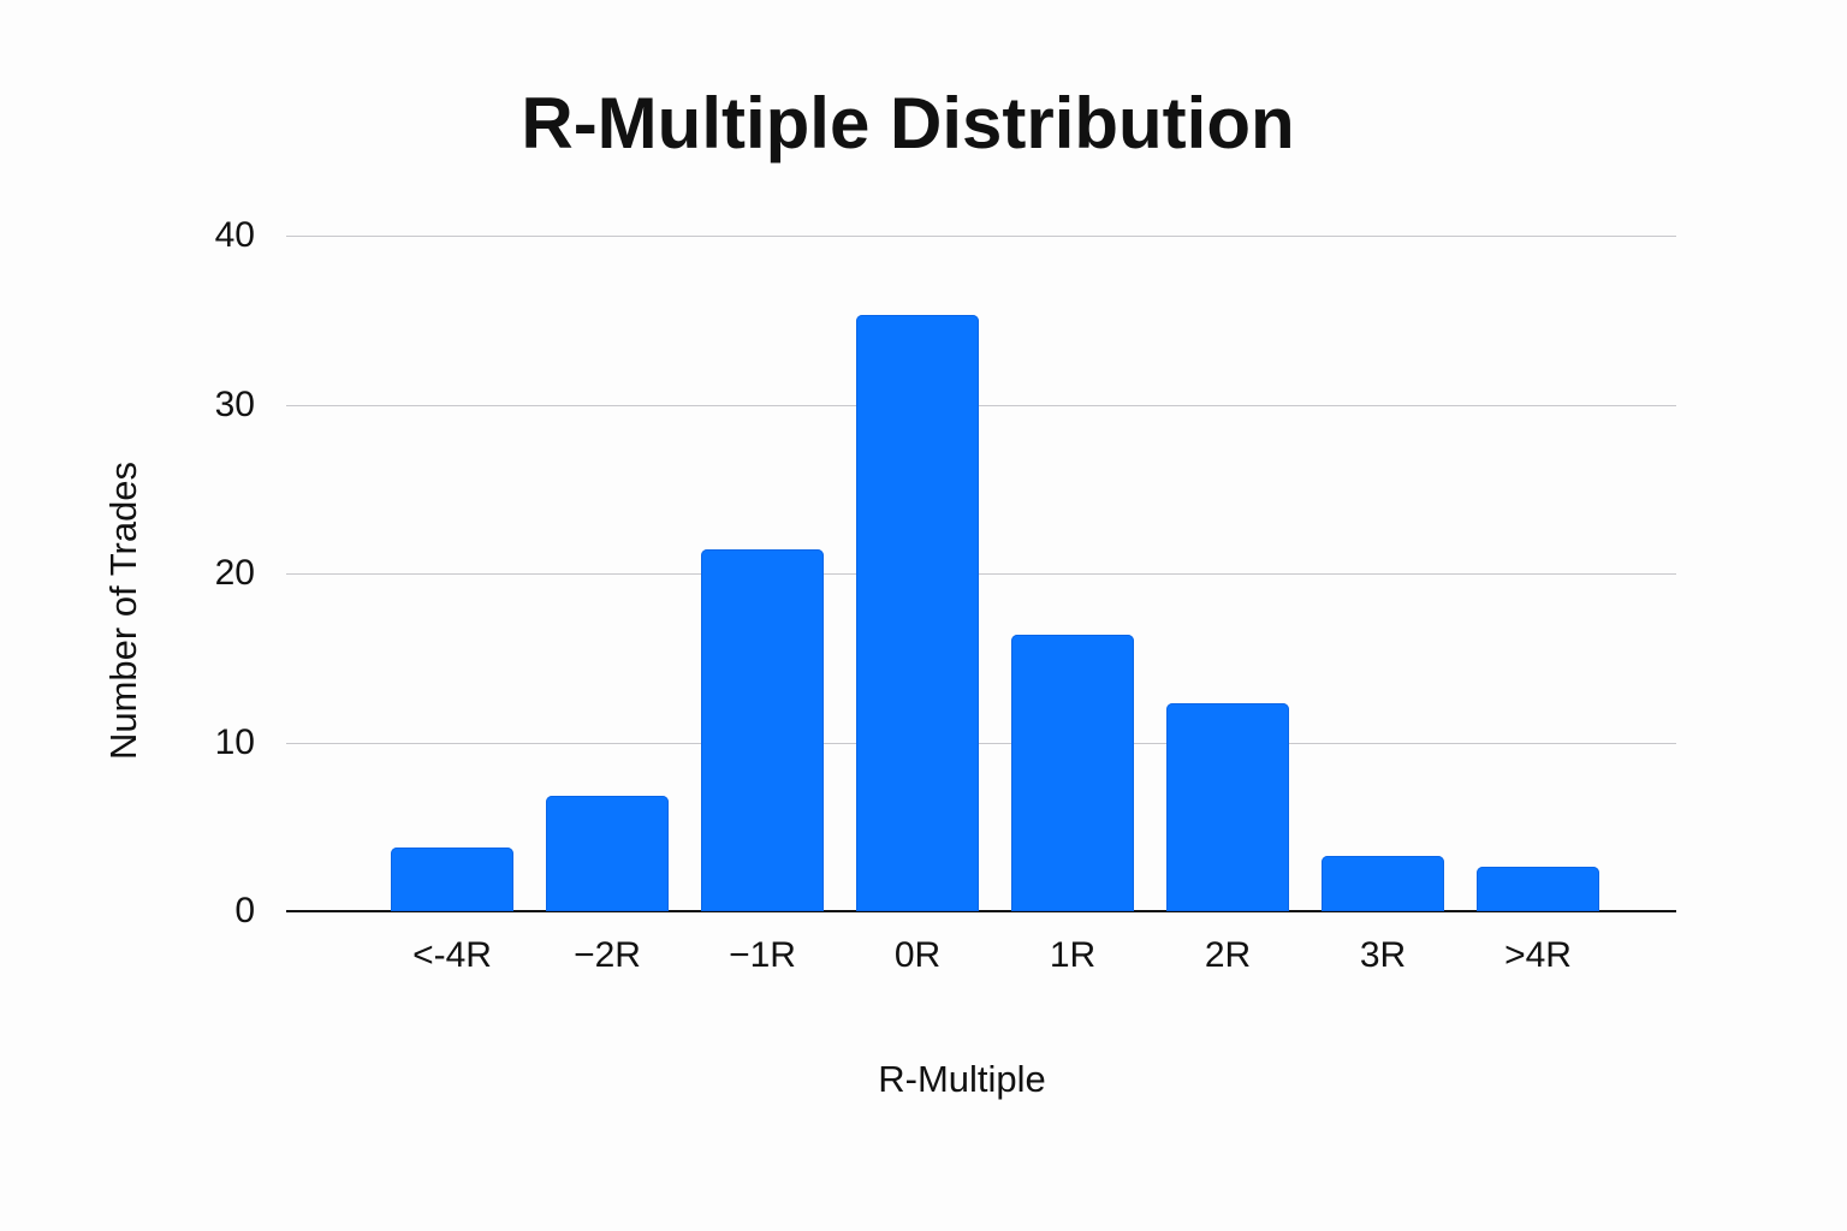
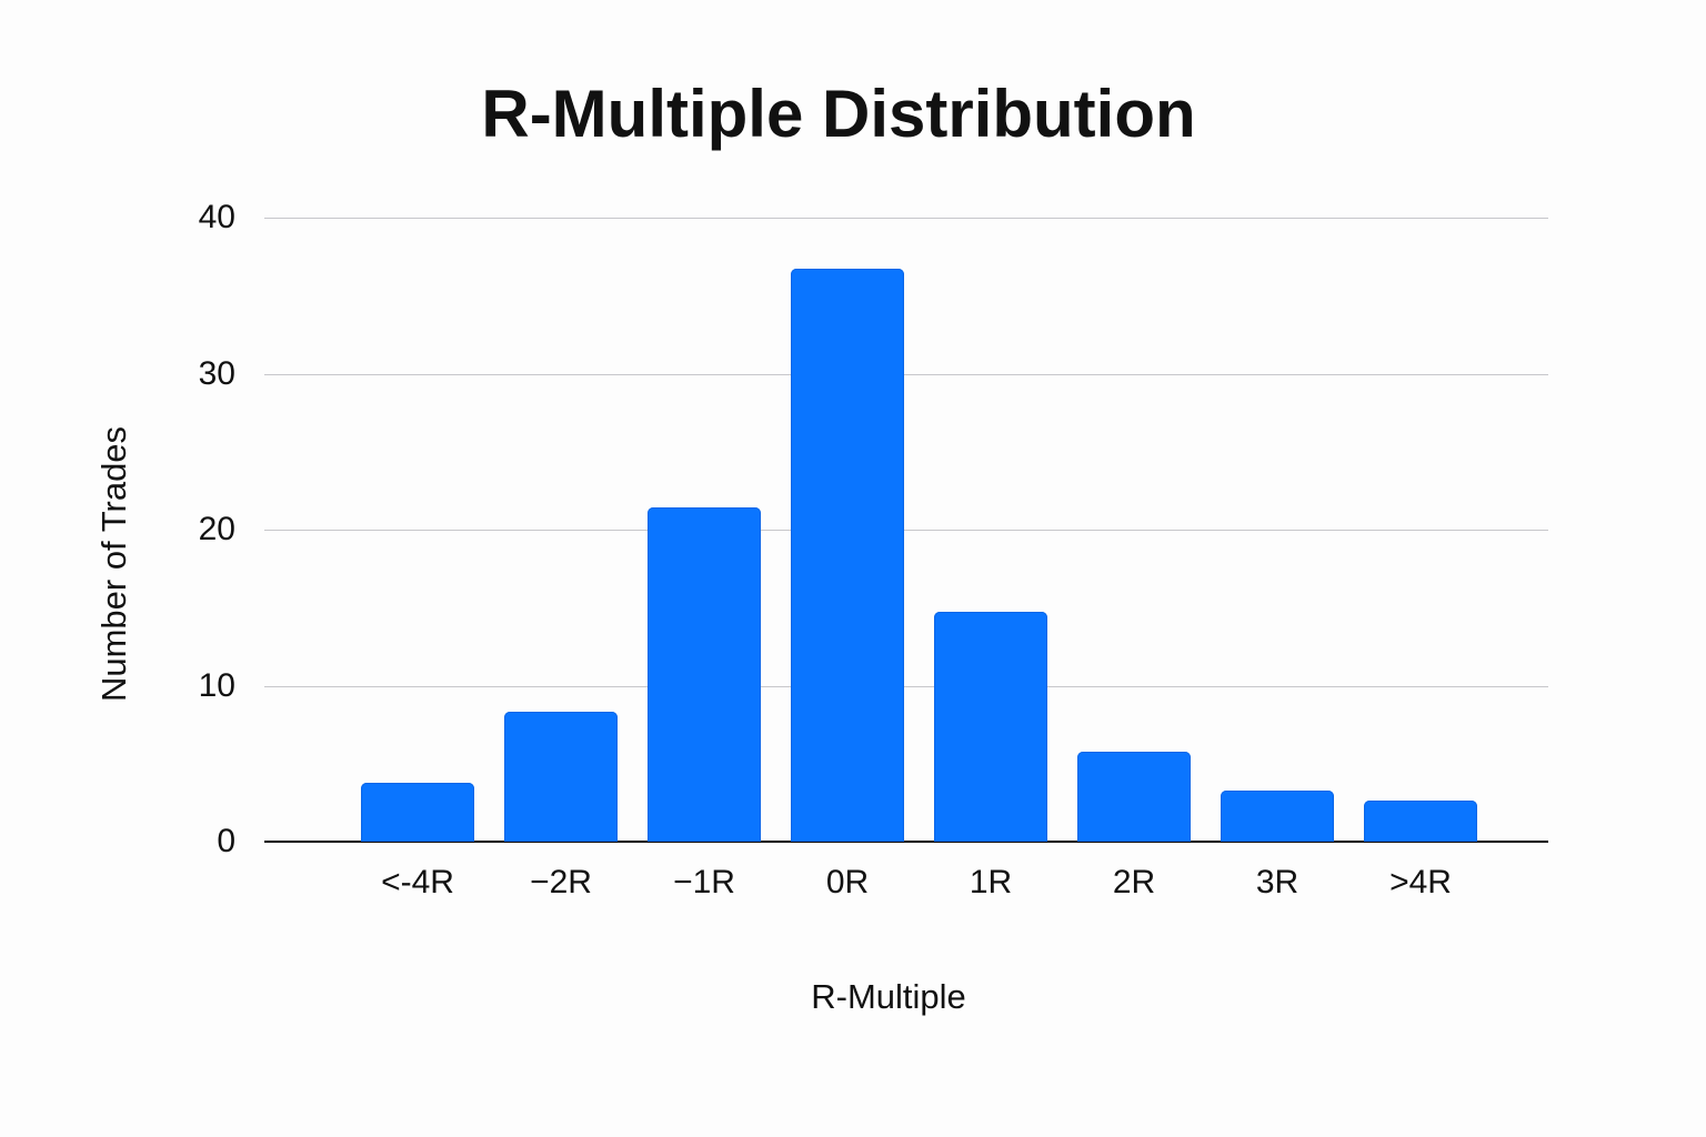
−2R: 6.8 -> 8.3
0R: 35.3 -> 36.7
1R: 16.4 -> 14.7
2R: 12.3 -> 5.8
